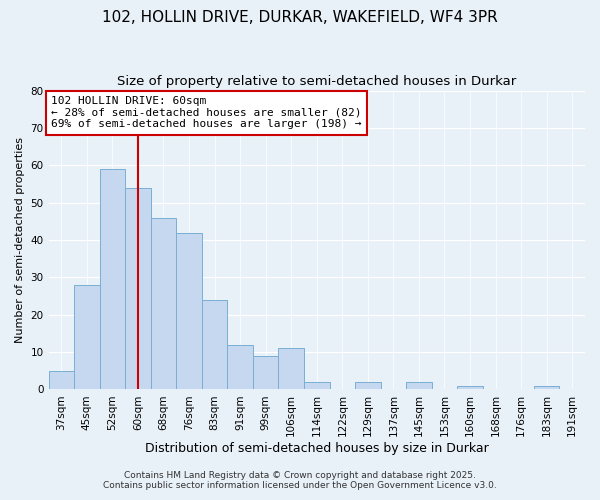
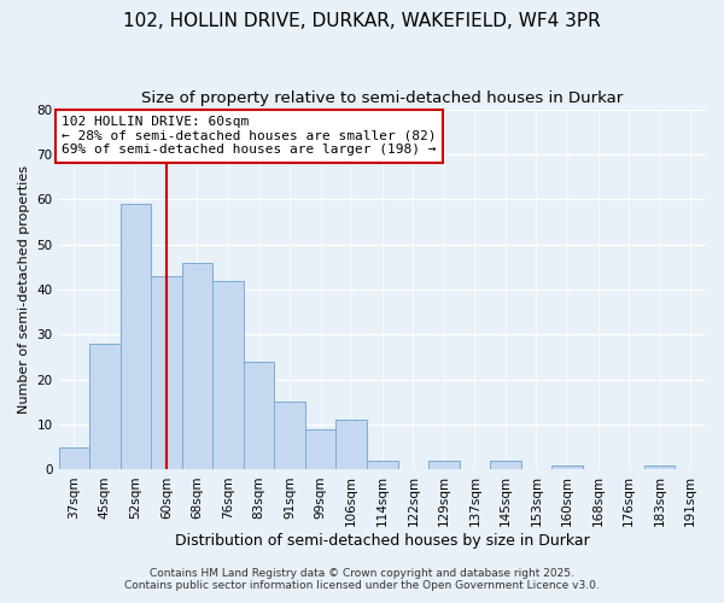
60sqm: 54 -> 43
91sqm: 12 -> 15
